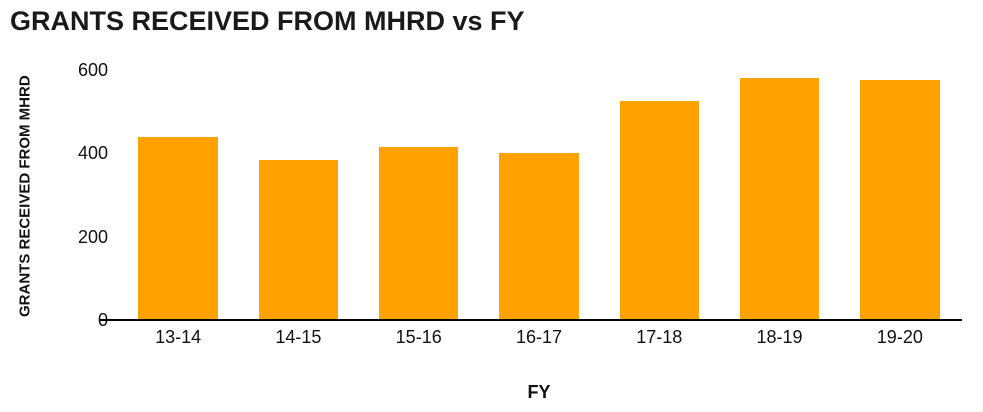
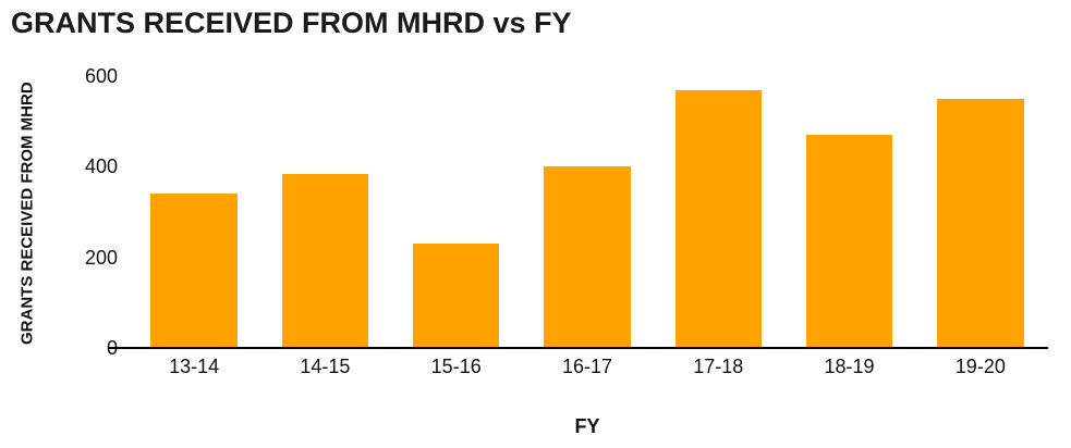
13-14: 440 -> 340
15-16: 420 -> 230
17-18: 520 -> 570
18-19: 580 -> 470
19-20: 580 -> 550
